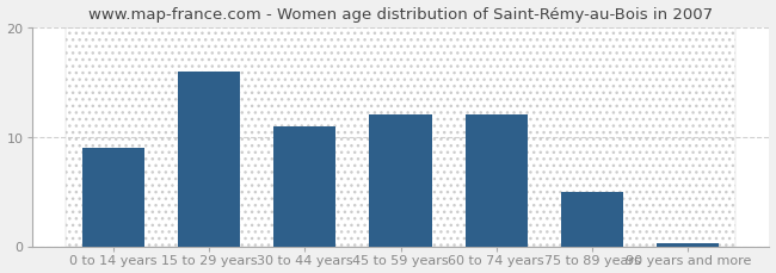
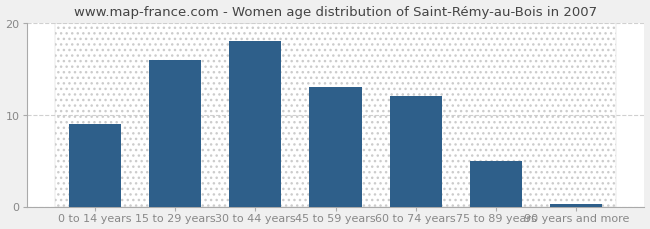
30 to 44 years: 11.0 -> 18.0
45 to 59 years: 12.0 -> 13.0
